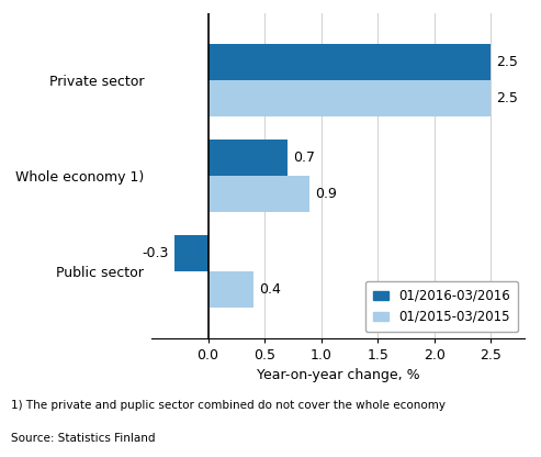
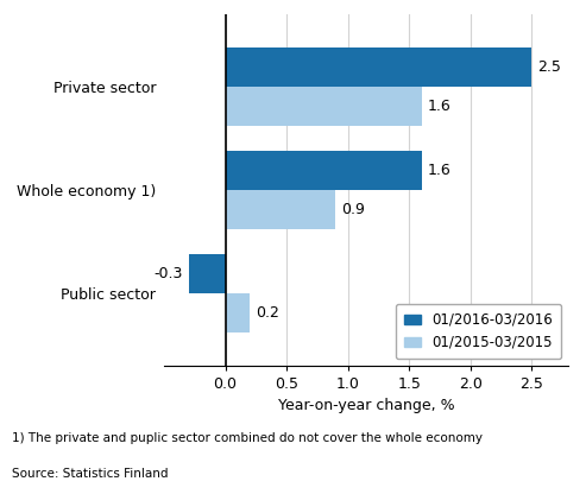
01/2015-03/2015/Private sector: 2.5 -> 1.6
01/2016-03/2016/Whole economy 1): 0.7 -> 1.6
01/2015-03/2015/Public sector: 0.4 -> 0.2
